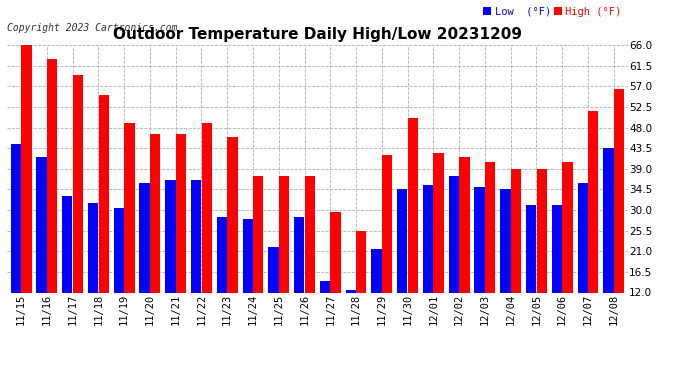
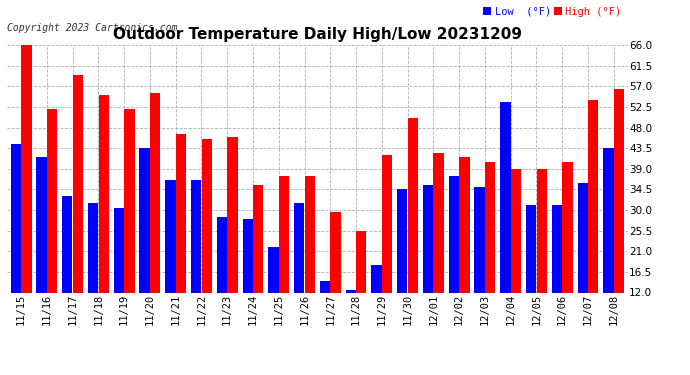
High (°F)/11/16: 63.0 -> 52.0
High (°F)/11/19: 49.0 -> 52.0
Low (°F)/11/20: 36.0 -> 43.5
High (°F)/11/20: 46.5 -> 55.5
High (°F)/11/22: 49.0 -> 45.5
High (°F)/11/24: 37.5 -> 35.5
Low (°F)/11/26: 28.5 -> 31.5
Low (°F)/11/29: 21.5 -> 18.0
Low (°F)/12/04: 34.5 -> 53.5
High (°F)/12/07: 51.5 -> 54.0
